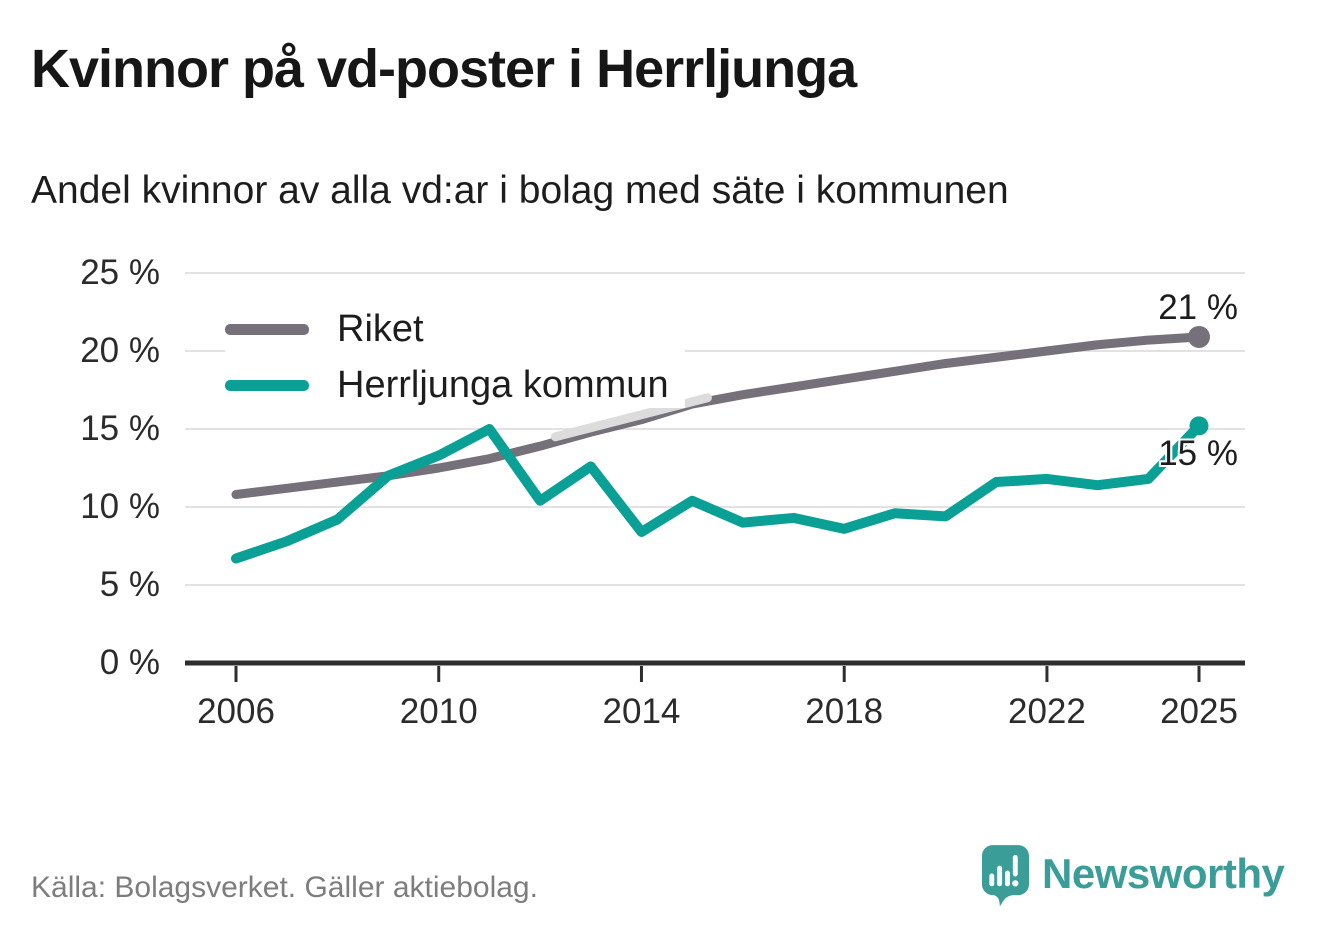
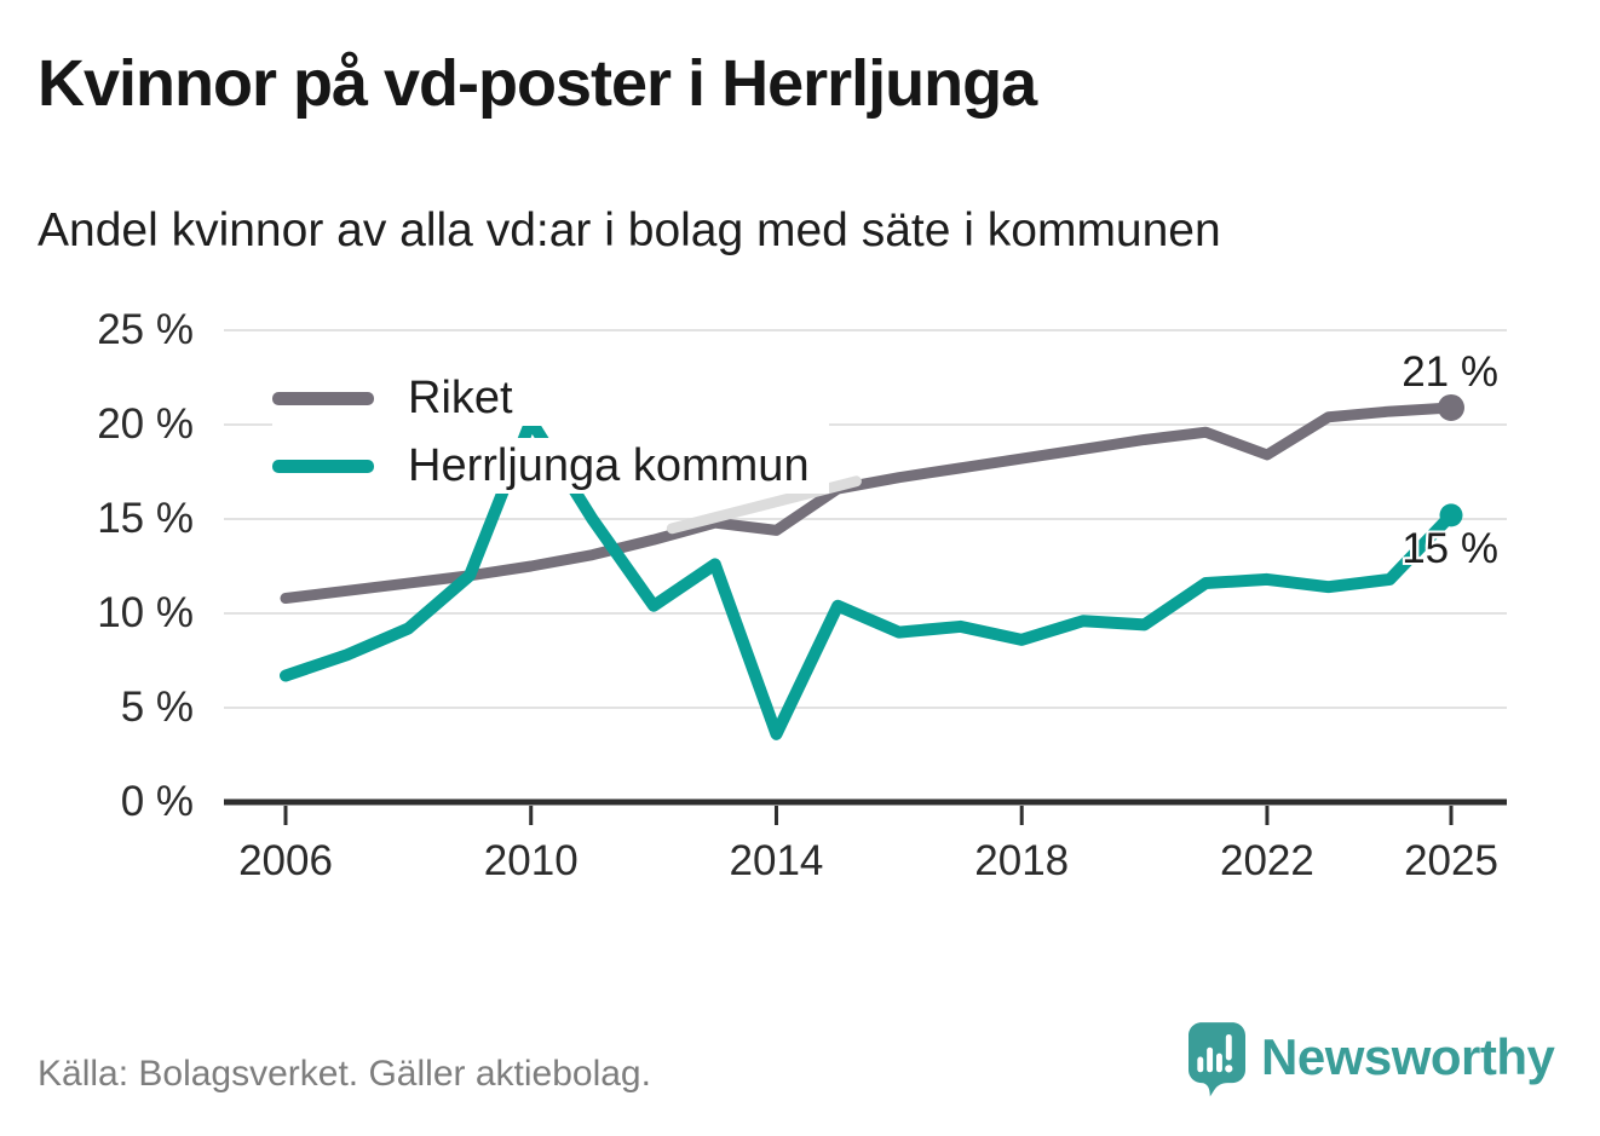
Herrljunga kommun/2010: 13.3% -> 20.2%
Riket/2014: 15.6% -> 14.4%
Herrljunga kommun/2014: 8.4% -> 3.6%
Riket/2022: 20.0% -> 18.4%
